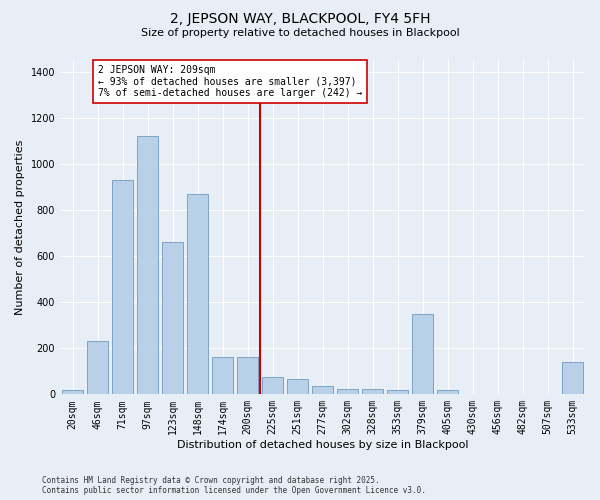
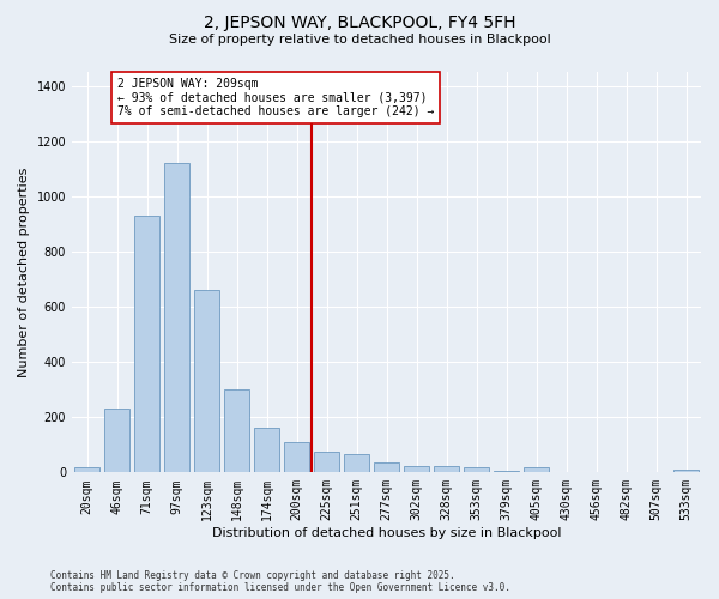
148sqm: 870 -> 300
200sqm: 160 -> 110
379sqm: 350 -> 5
533sqm: 140 -> 10
